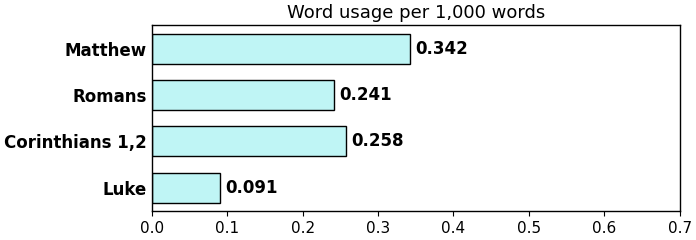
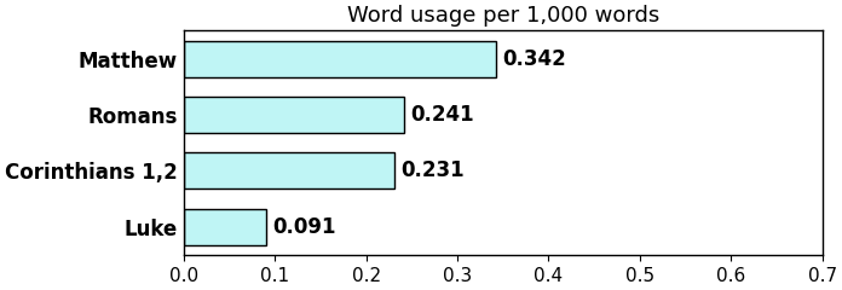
Corinthians 1,2: 0.258 -> 0.231
